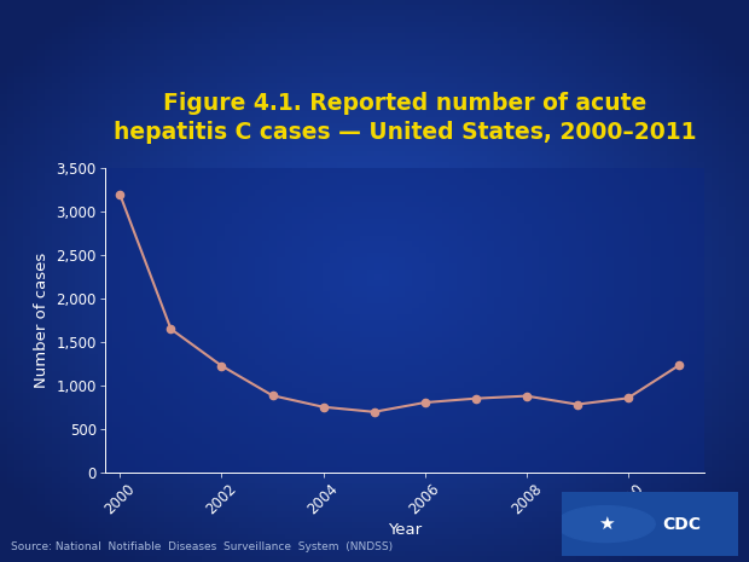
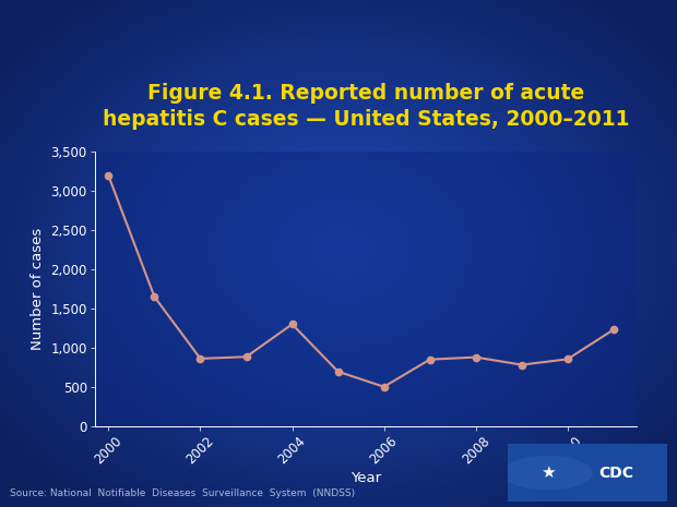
2002: 1,220 -> 860
2004: 750 -> 1,300
2006: 800 -> 500
